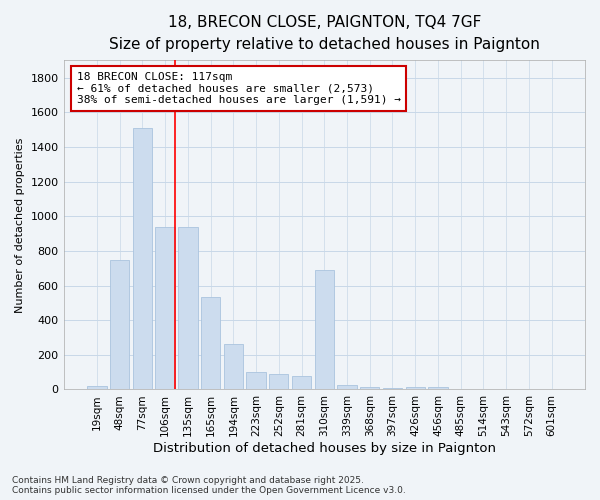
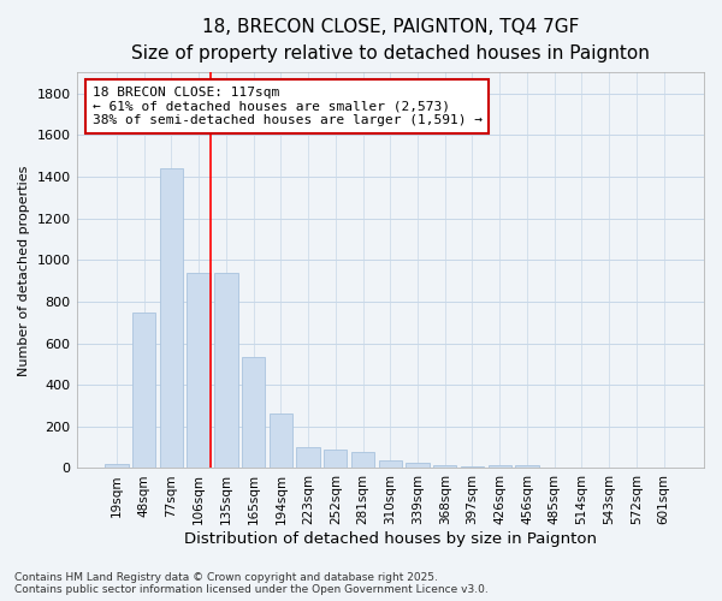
77sqm: 1510 -> 1440
310sqm: 690 -> 40
